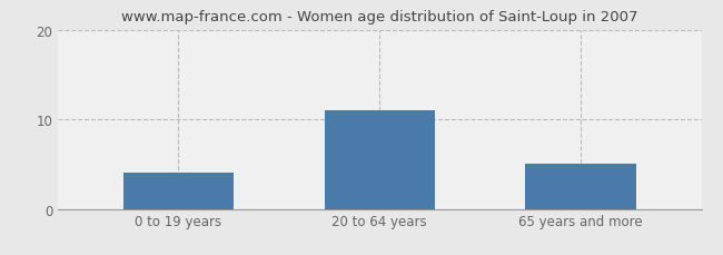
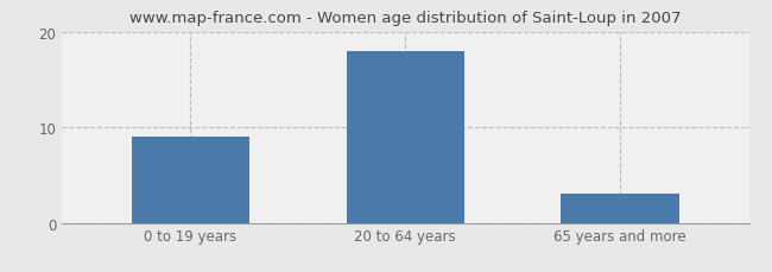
0 to 19 years: 4 -> 9
20 to 64 years: 11 -> 18
65 years and more: 5 -> 3
